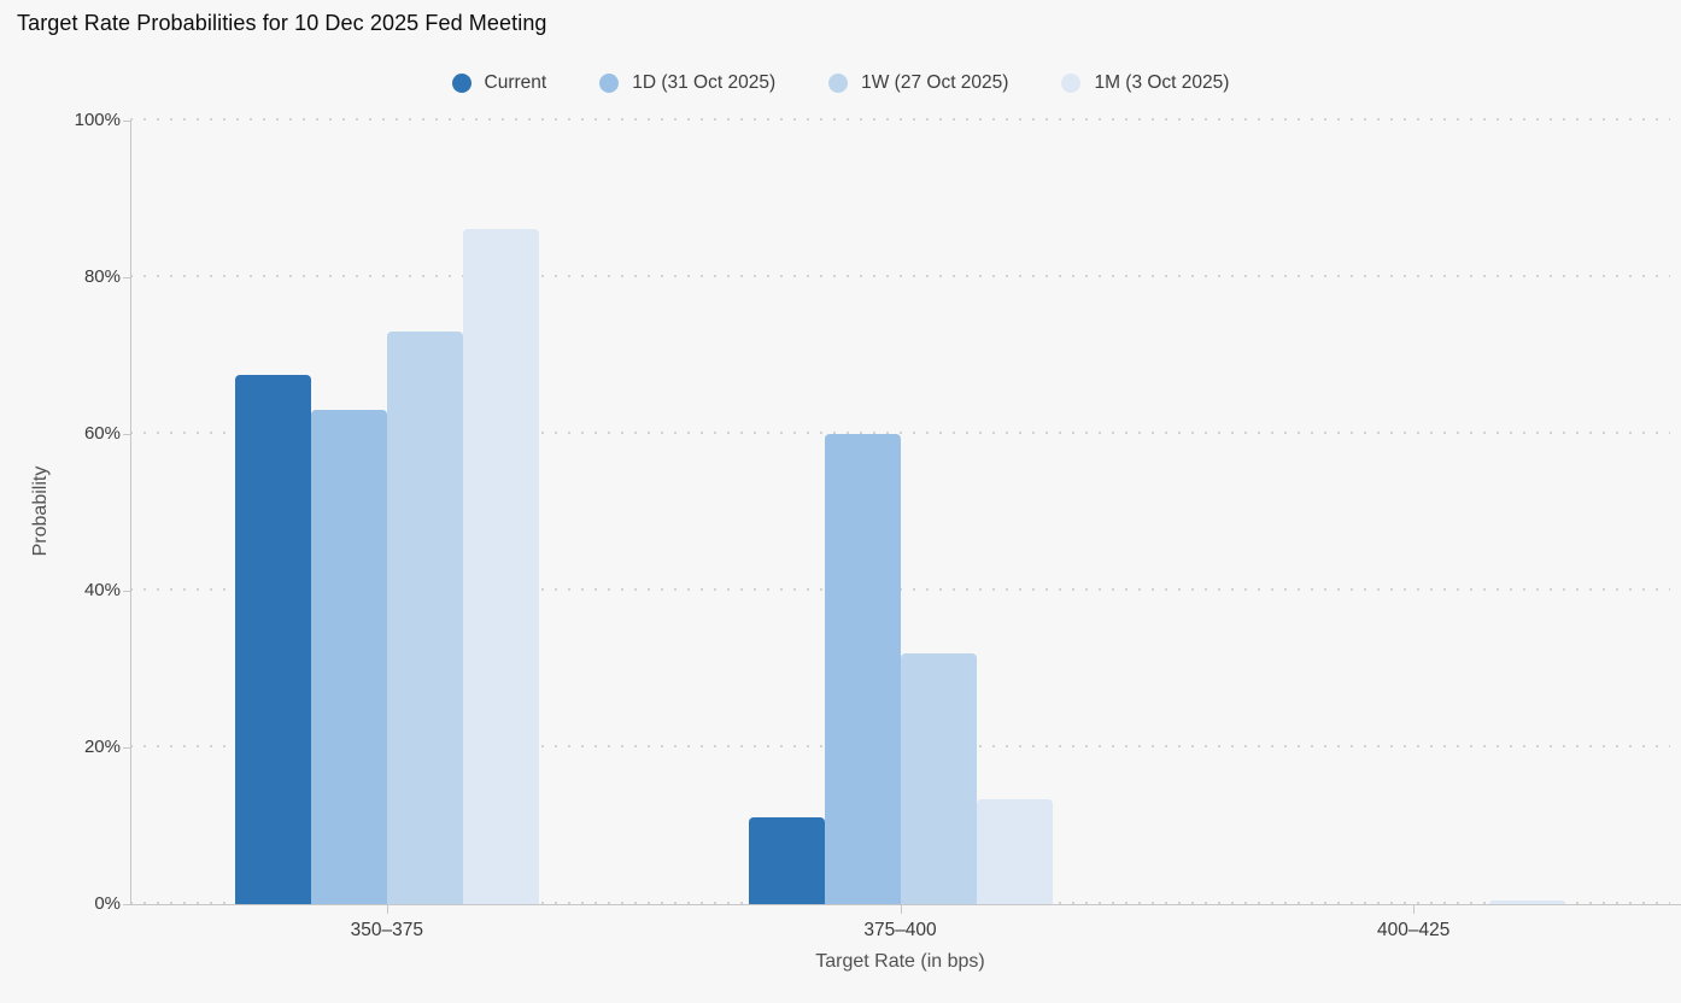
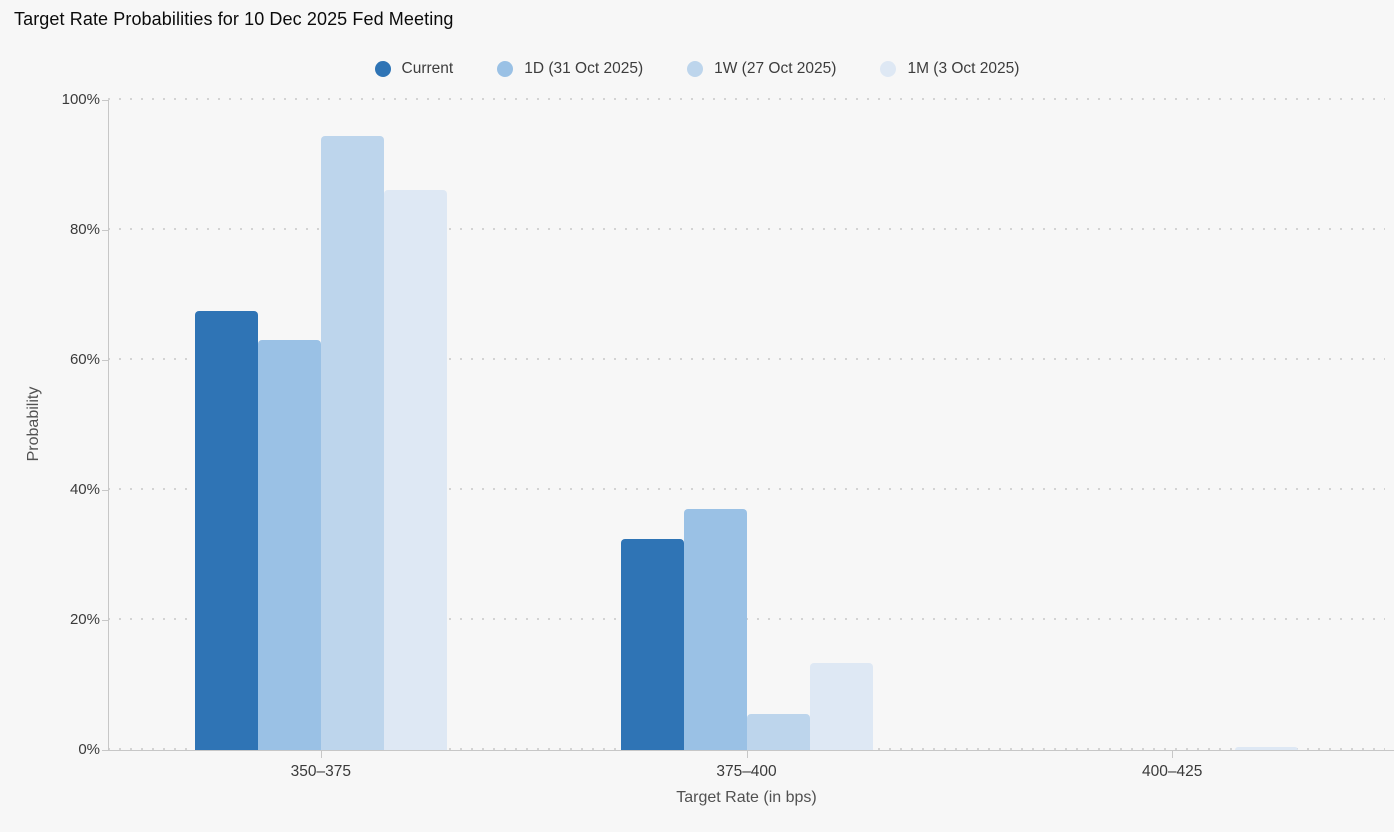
1W (27 Oct 2025)/350–375: 73% -> 94%
Current/375–400: 11% -> 32%
1D (31 Oct 2025)/375–400: 60% -> 37%
1W (27 Oct 2025)/375–400: 32% -> 6%
